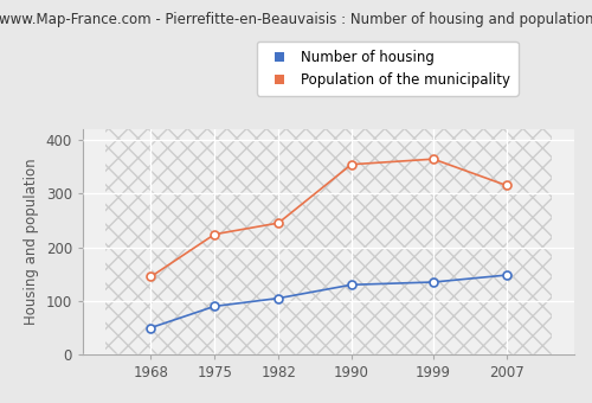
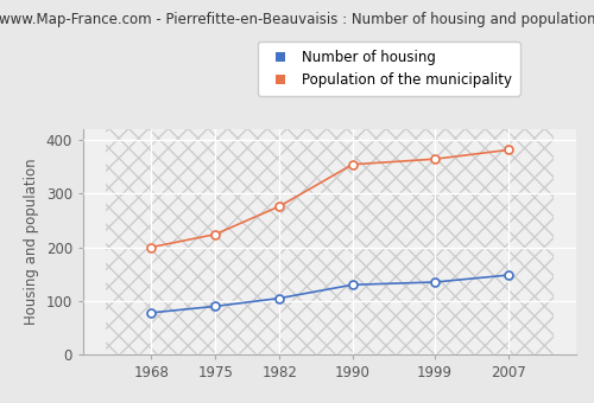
Number of housing/1968: 50 -> 78
Population of the municipality/1968: 145 -> 200
Population of the municipality/1982: 245 -> 276
Population of the municipality/2007: 315 -> 381
